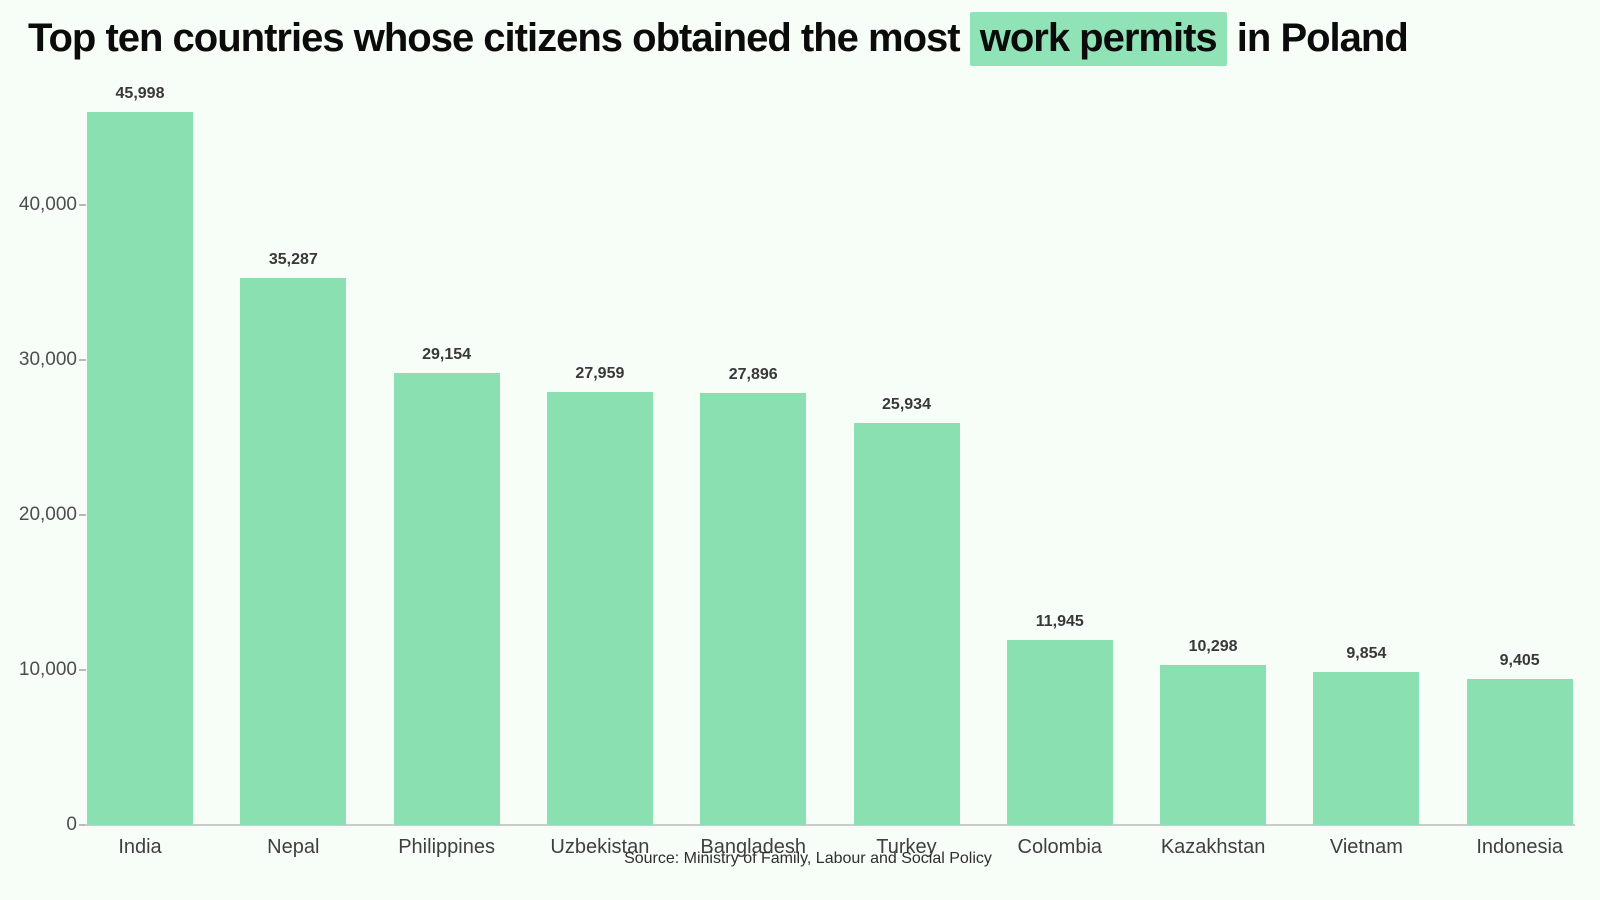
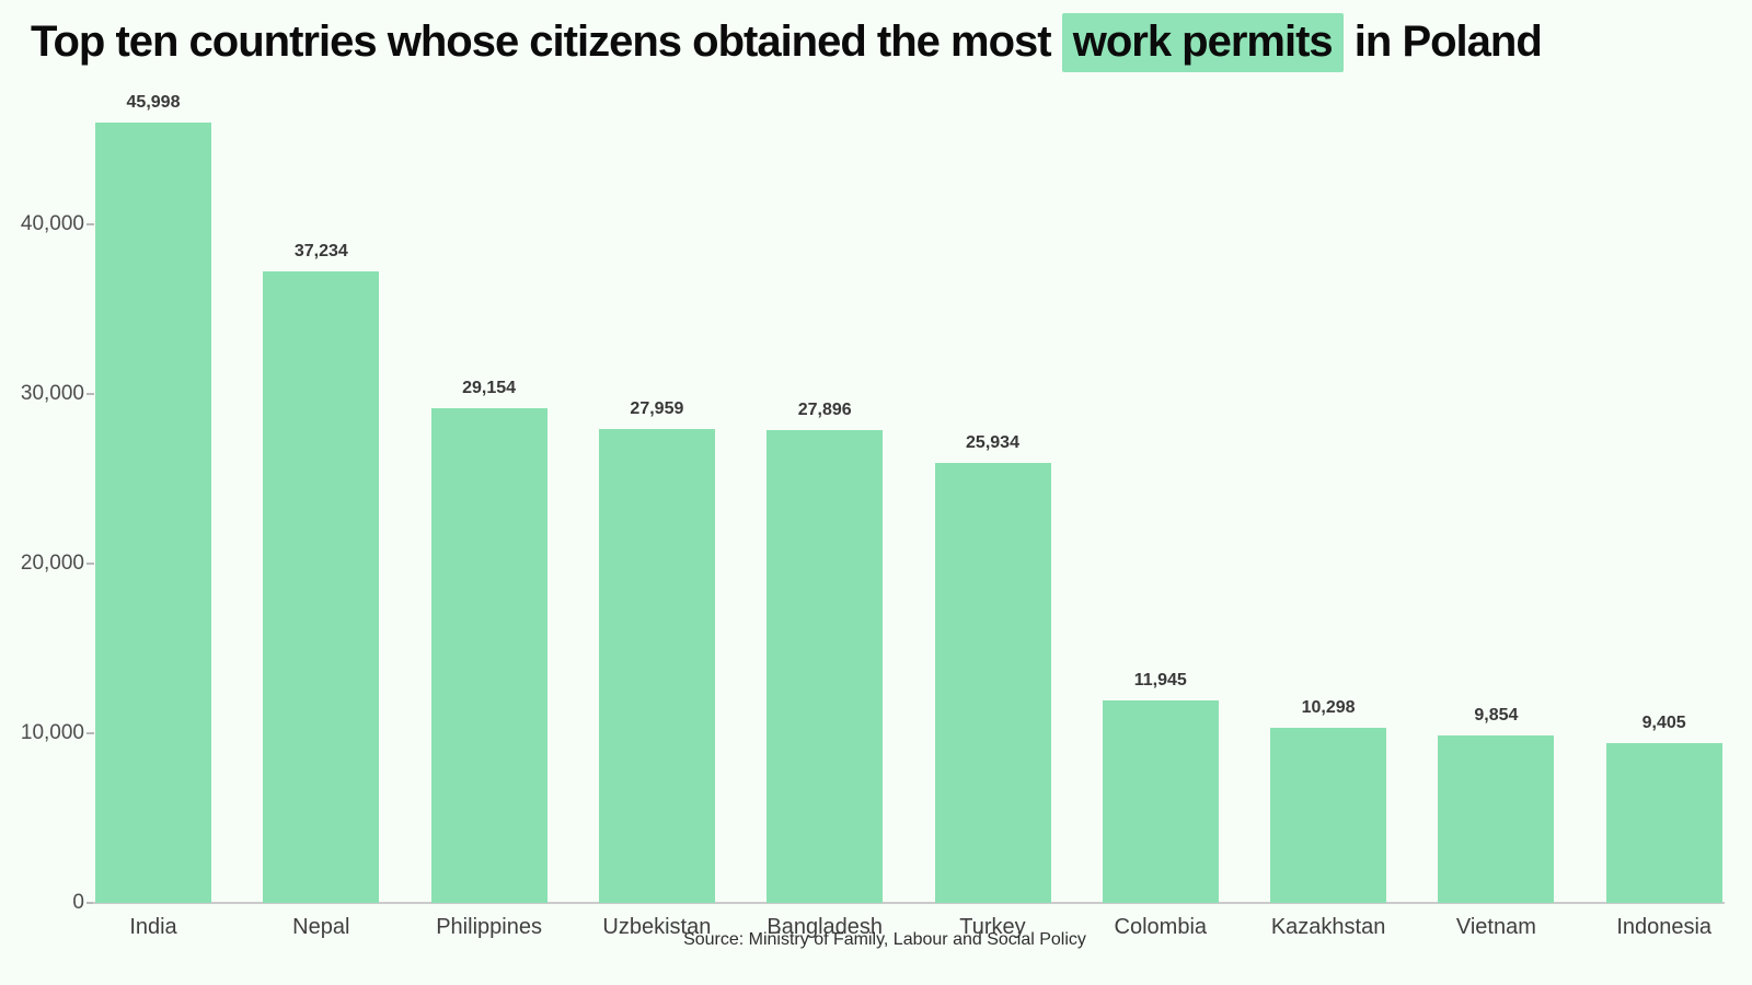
Nepal: 35,287 -> 37,234
